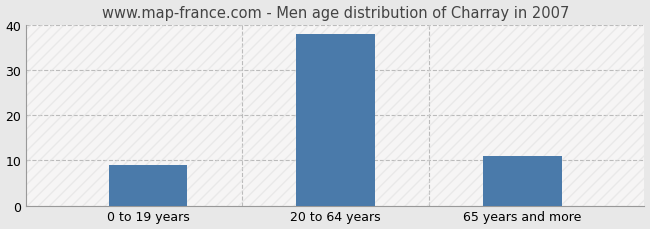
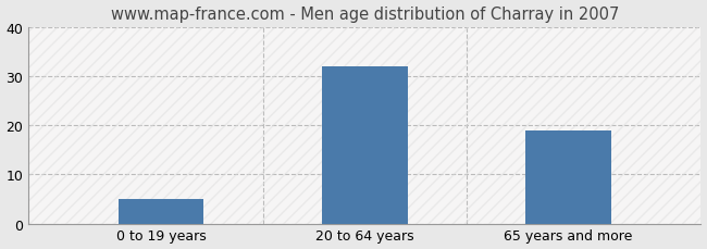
0 to 19 years: 9 -> 5
20 to 64 years: 38 -> 32
65 years and more: 11 -> 19
